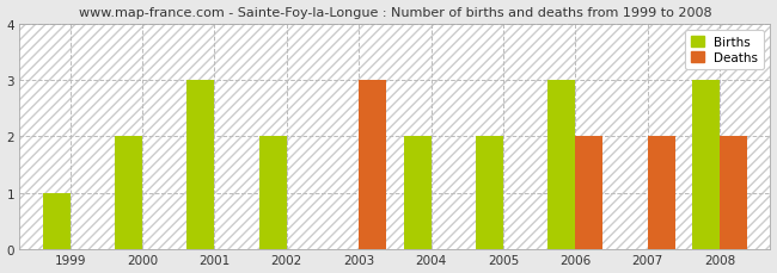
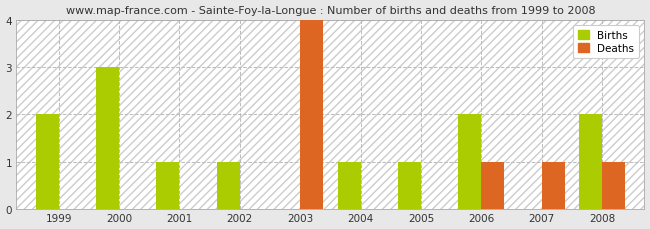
Births/1999: 1 -> 2
Births/2000: 2 -> 3
Births/2001: 3 -> 1
Births/2002: 2 -> 1
Deaths/2003: 3 -> 4
Births/2004: 2 -> 1
Births/2005: 2 -> 1
Births/2006: 3 -> 2
Deaths/2006: 2 -> 1
Deaths/2007: 2 -> 1
Births/2008: 3 -> 2
Deaths/2008: 2 -> 1
